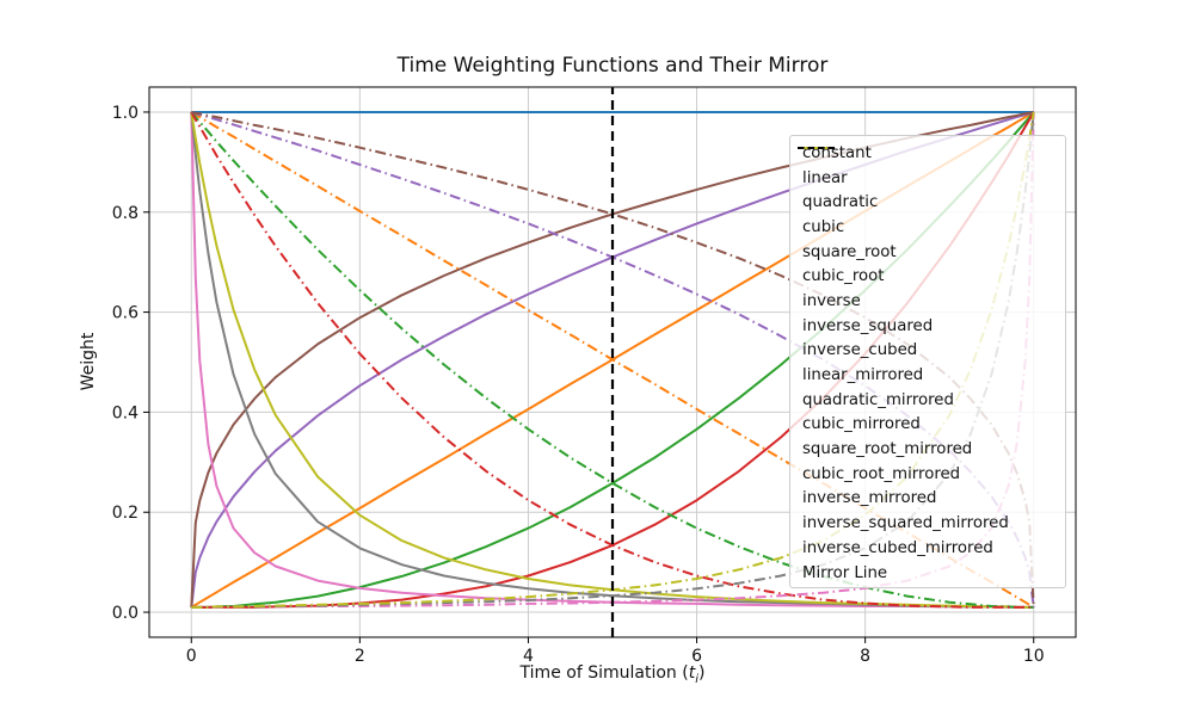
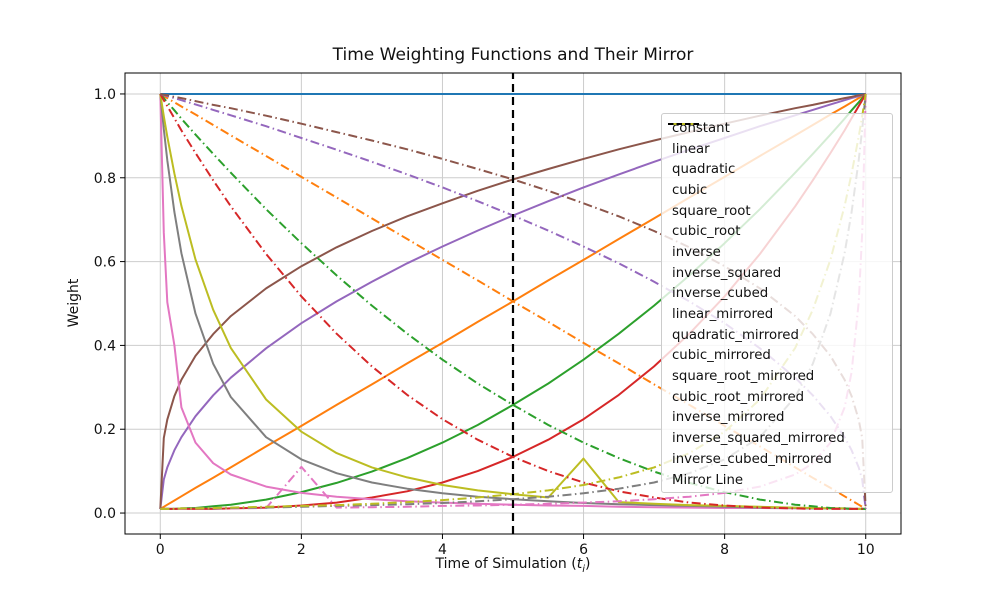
inverse/0.2: 0.34 -> 0.40
inverse_mirrored/2: 0.01 -> 0.11
inverse_cubed/6: 0.03 -> 0.13
